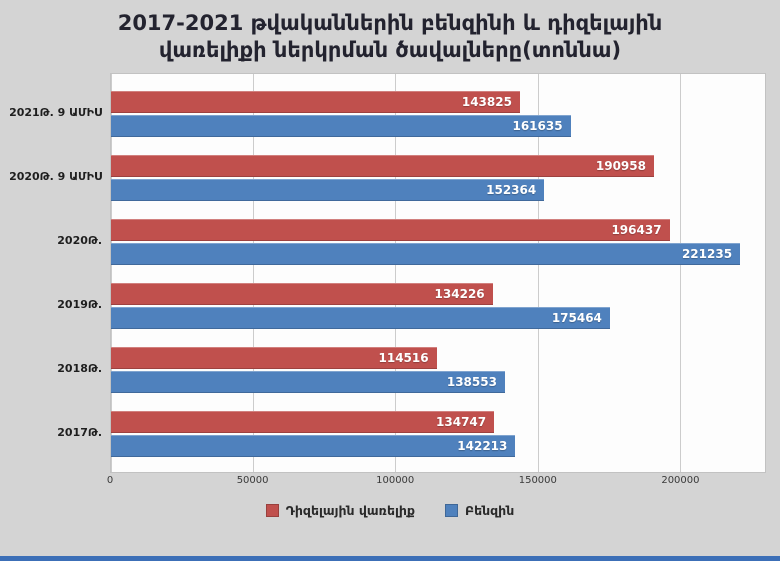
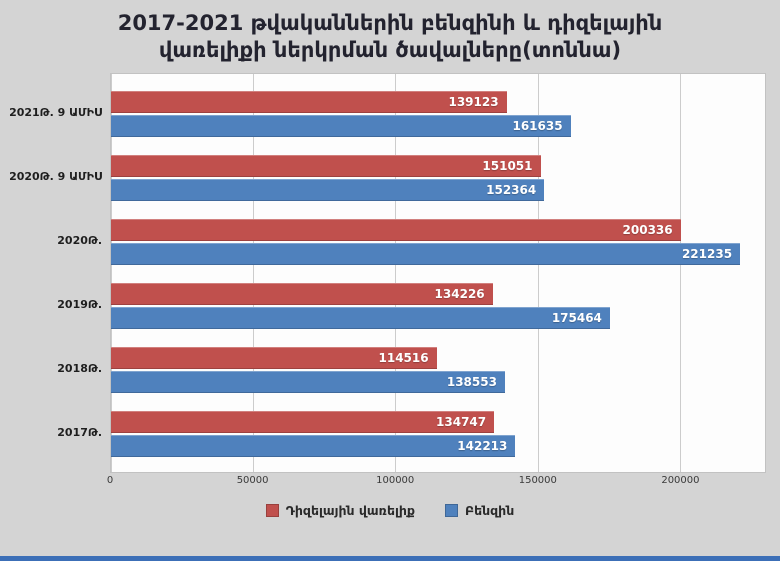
Դիզելային վառելիք/2021Թ. 9 ԱՄԻՍ: 143825 -> 139123
Դիզելային վառելիք/2020Թ. 9 ԱՄԻՍ: 190958 -> 151051
Դիզելային վառելիք/2020Թ.: 196437 -> 200336
